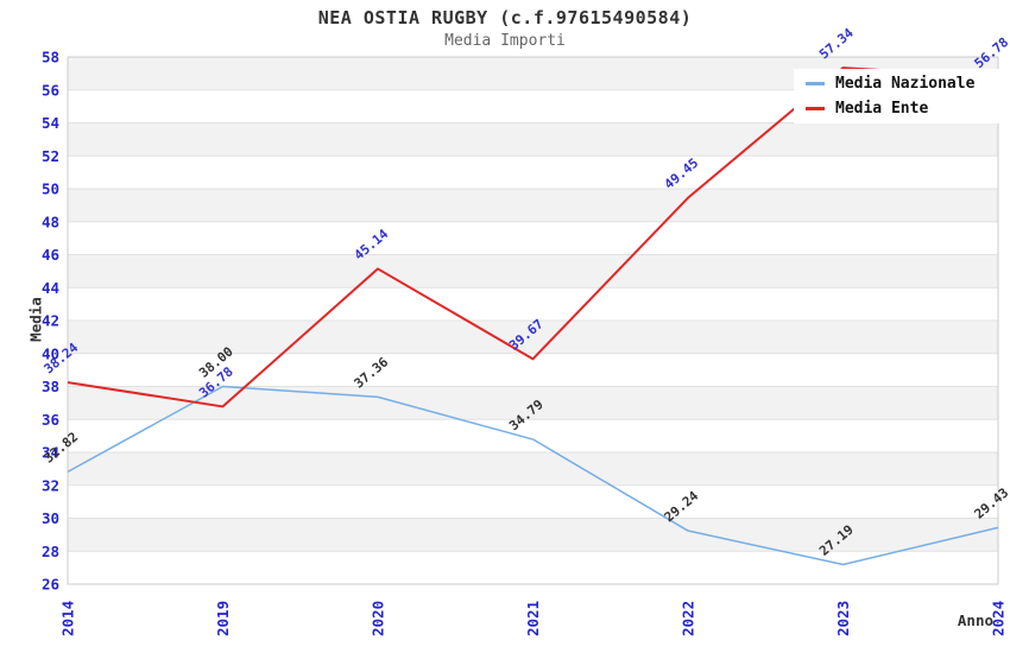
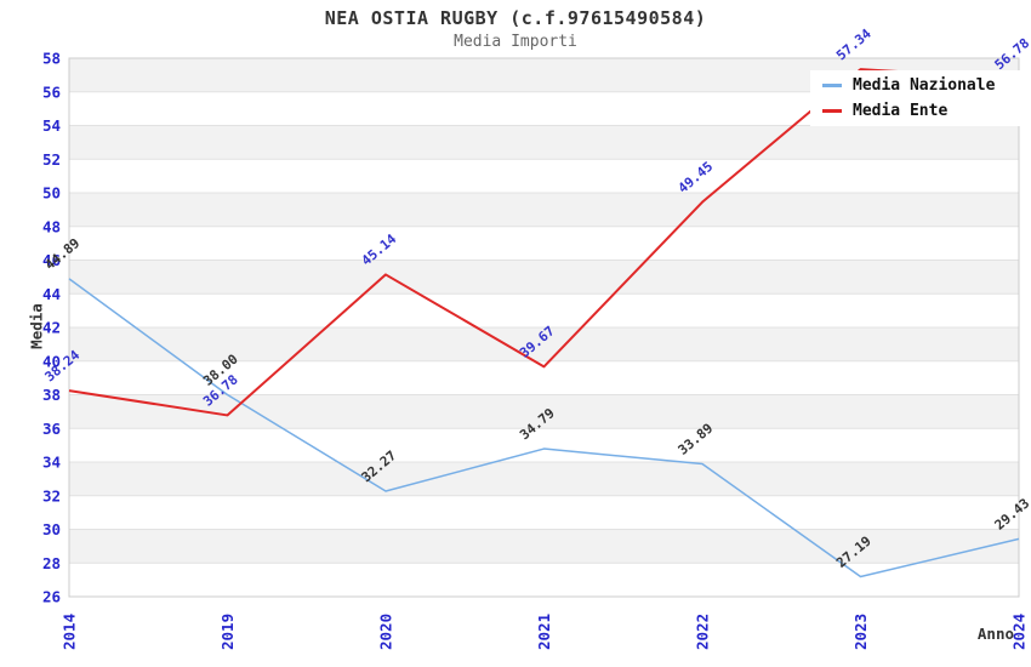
Media Nazionale/2014: 32.82 -> 44.89
Media Nazionale/2020: 37.36 -> 32.27
Media Nazionale/2022: 29.24 -> 33.89
